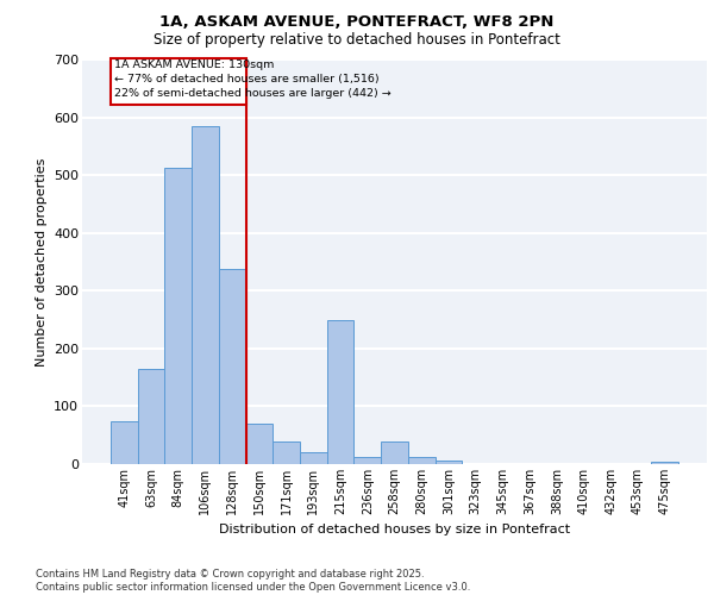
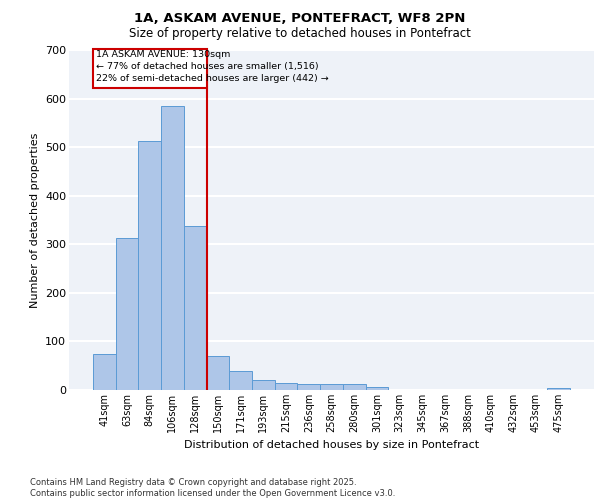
63sqm: 165 -> 313
215sqm: 250 -> 15
258sqm: 40 -> 12
